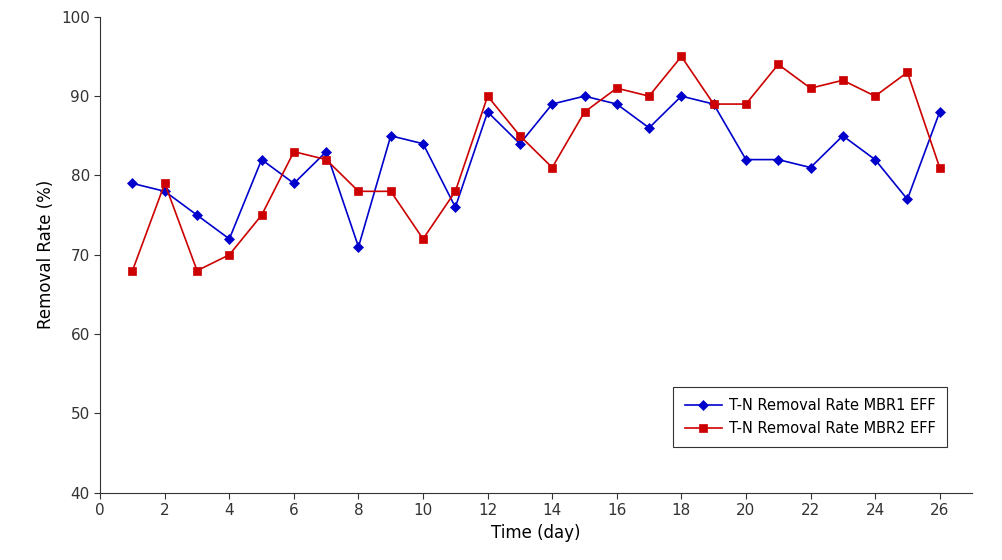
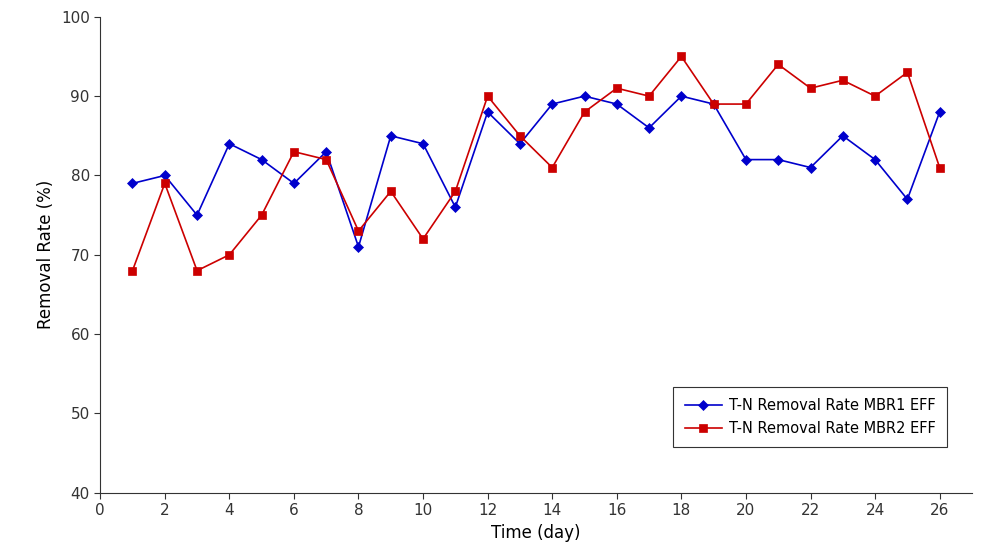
T-N Removal Rate MBR1 EFF/2: 78 -> 80
T-N Removal Rate MBR1 EFF/4: 72 -> 84
T-N Removal Rate MBR2 EFF/8: 78 -> 73
